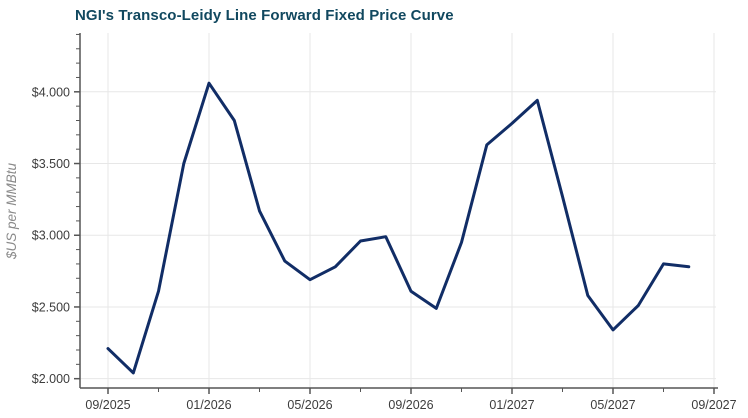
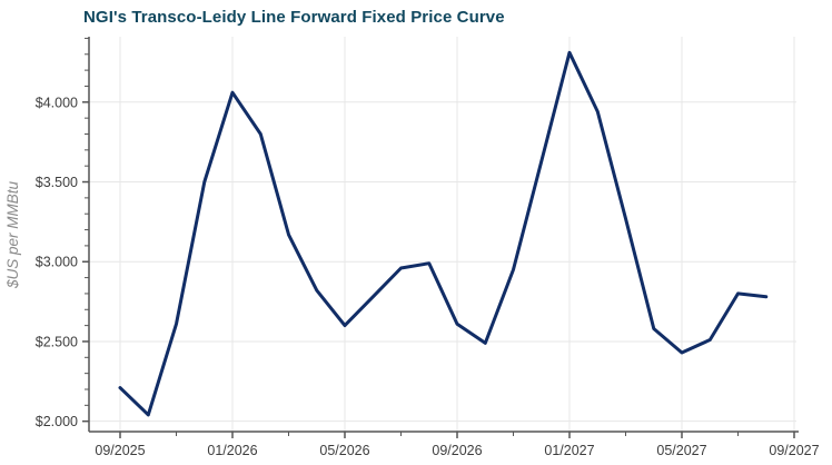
05/2026: $2.69 -> $2.60
01/2027: $3.78 -> $4.31
05/2027: $2.34 -> $2.43
